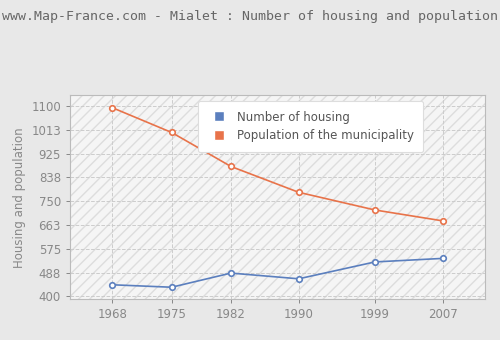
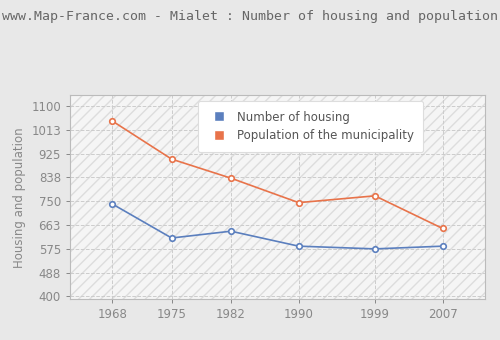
Number of housing/1968: 443 -> 740
Population of the municipality/1968: 1094 -> 1045
Number of housing/1975: 434 -> 615
Population of the municipality/1975: 1003 -> 905
Number of housing/1982: 486 -> 640
Population of the municipality/1982: 878 -> 835
Number of housing/1990: 465 -> 585
Population of the municipality/1990: 783 -> 745
Number of housing/1999: 527 -> 575
Population of the municipality/1999: 718 -> 770
Number of housing/2007: 540 -> 585
Population of the municipality/2007: 678 -> 650
